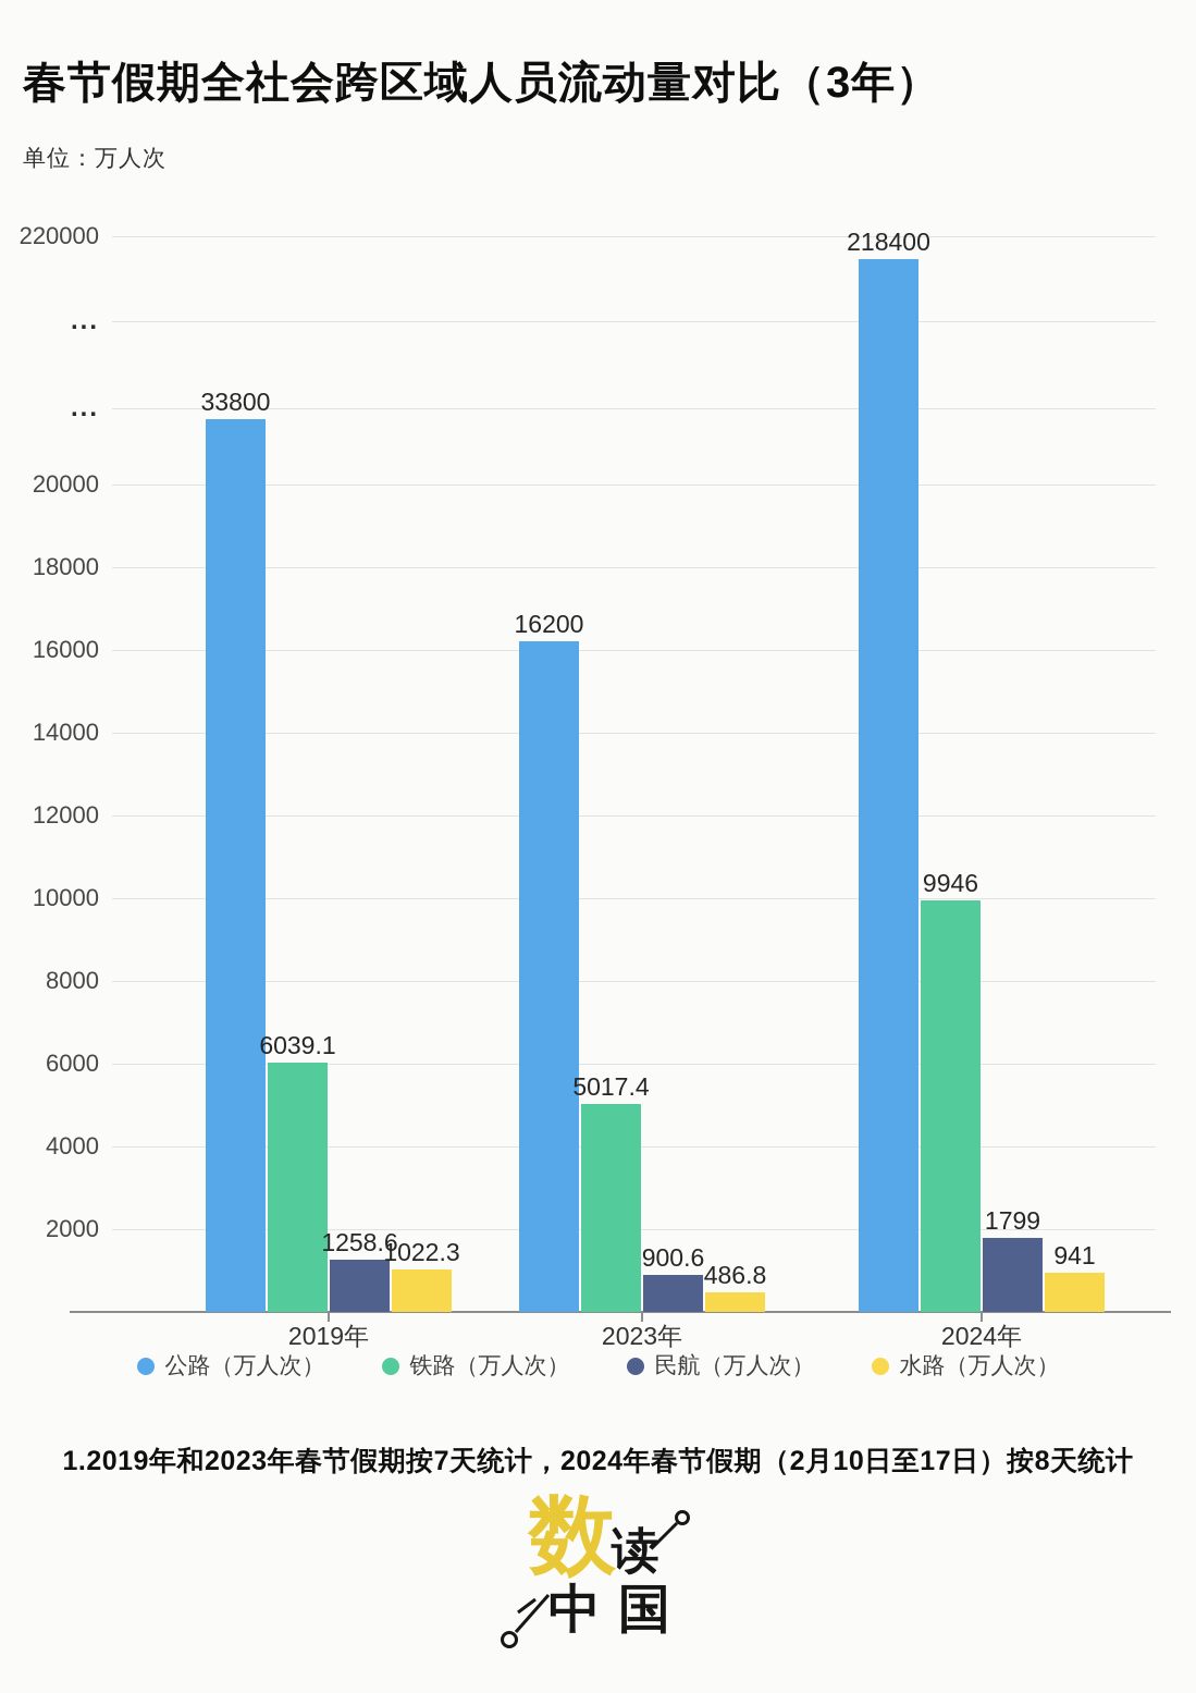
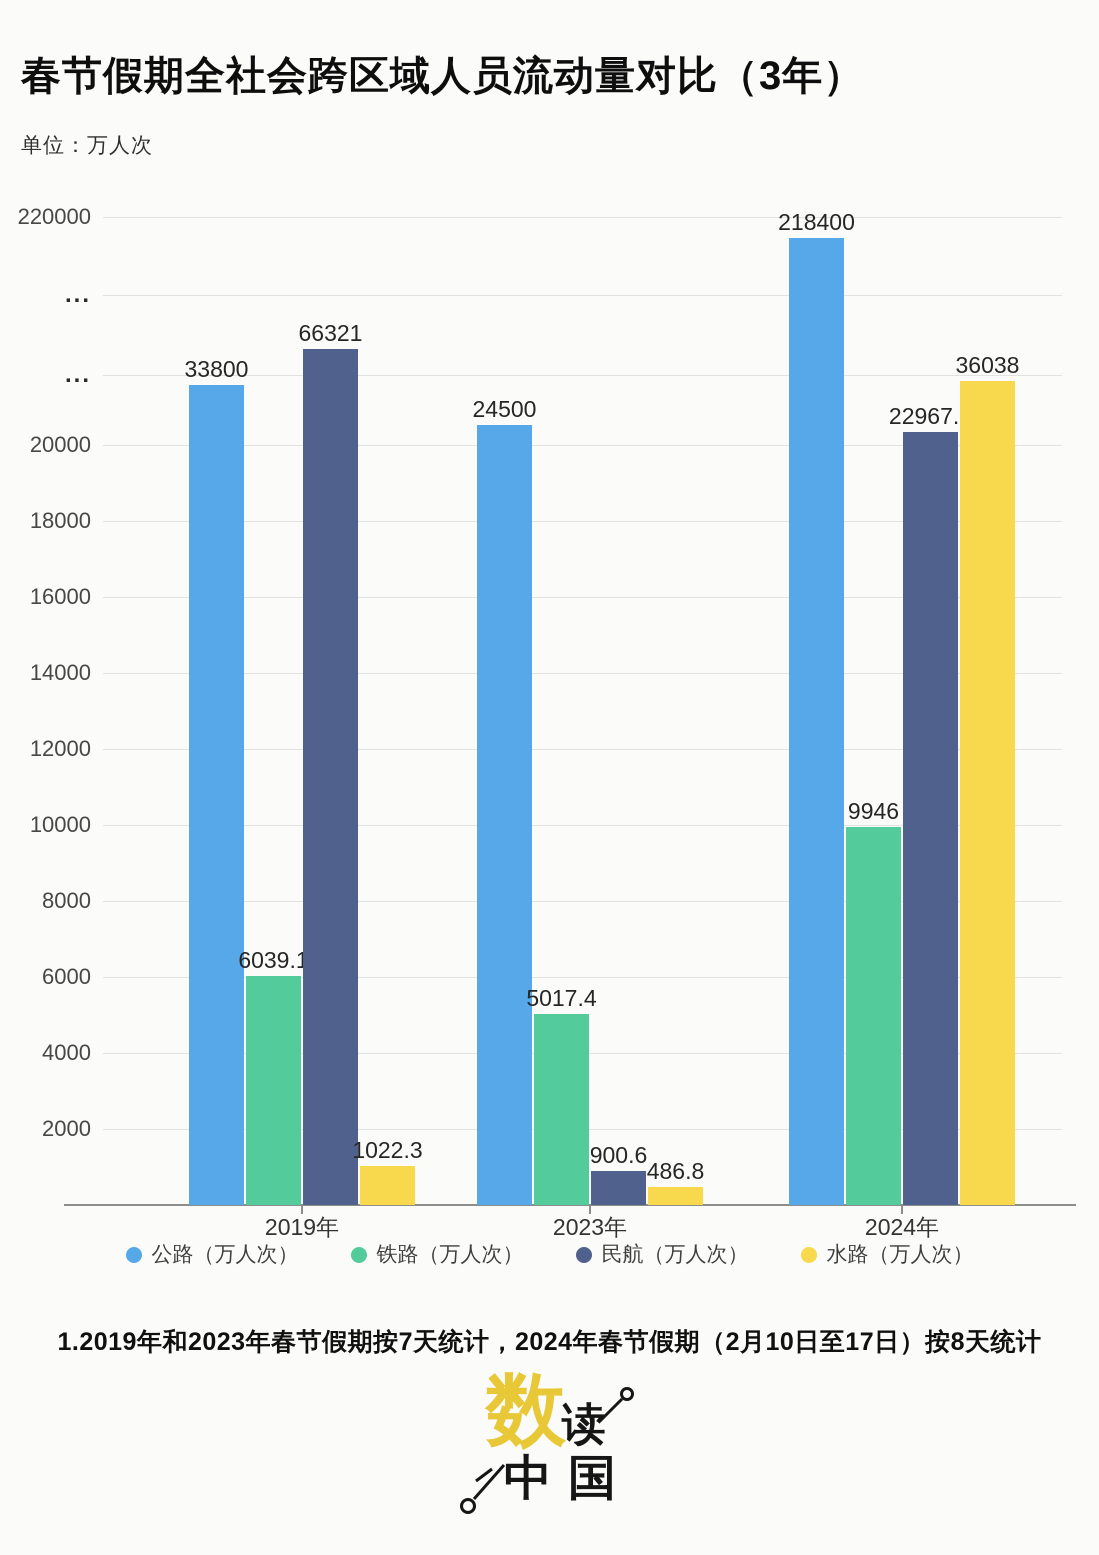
民航（万人次）/2019年: 1258.6 -> 66321
公路（万人次）/2023年: 16200 -> 24500
民航（万人次）/2024年: 1799 -> 22967.1
水路（万人次）/2024年: 941 -> 36038
